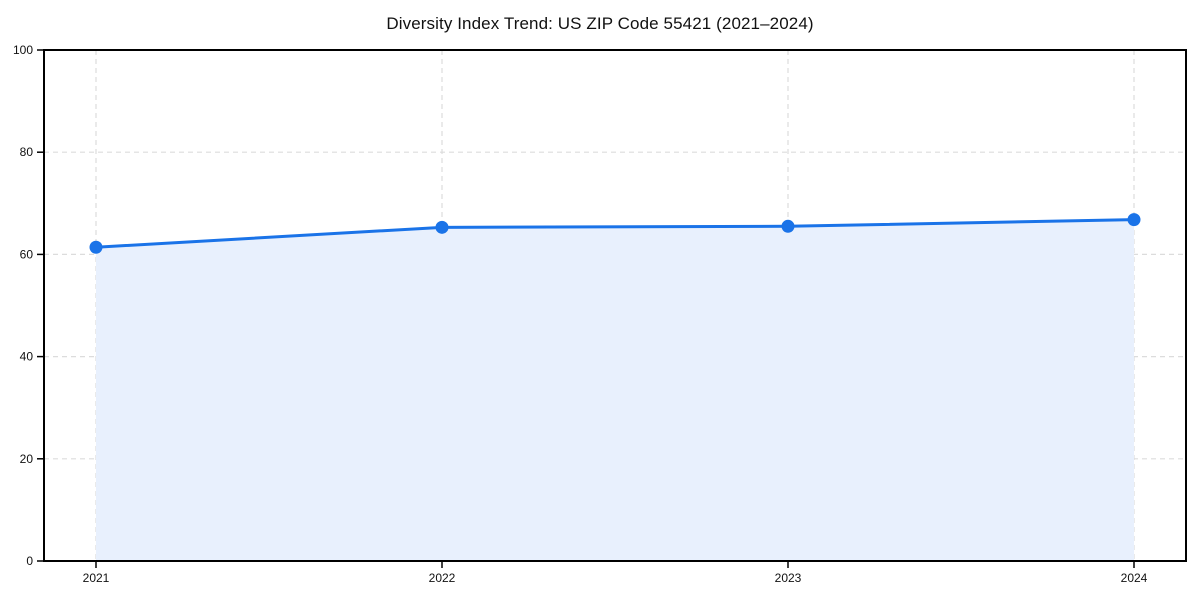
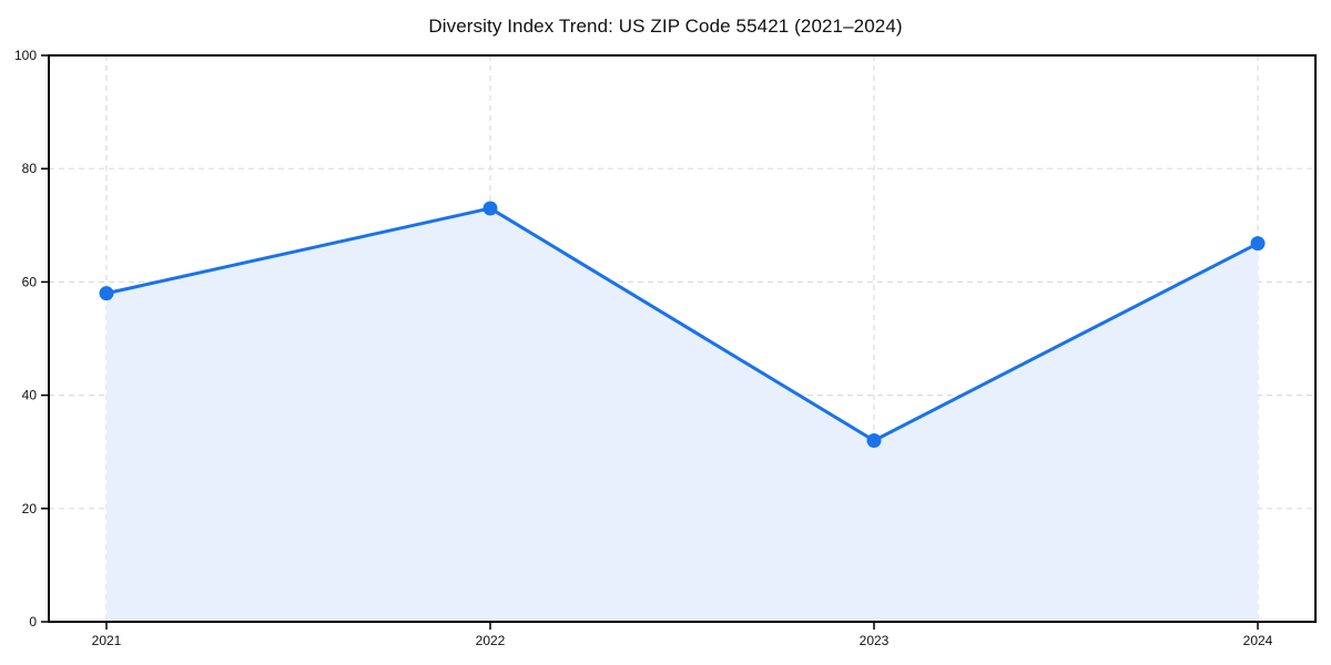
2021: 61 -> 58
2022: 65 -> 73
2023: 66 -> 32
